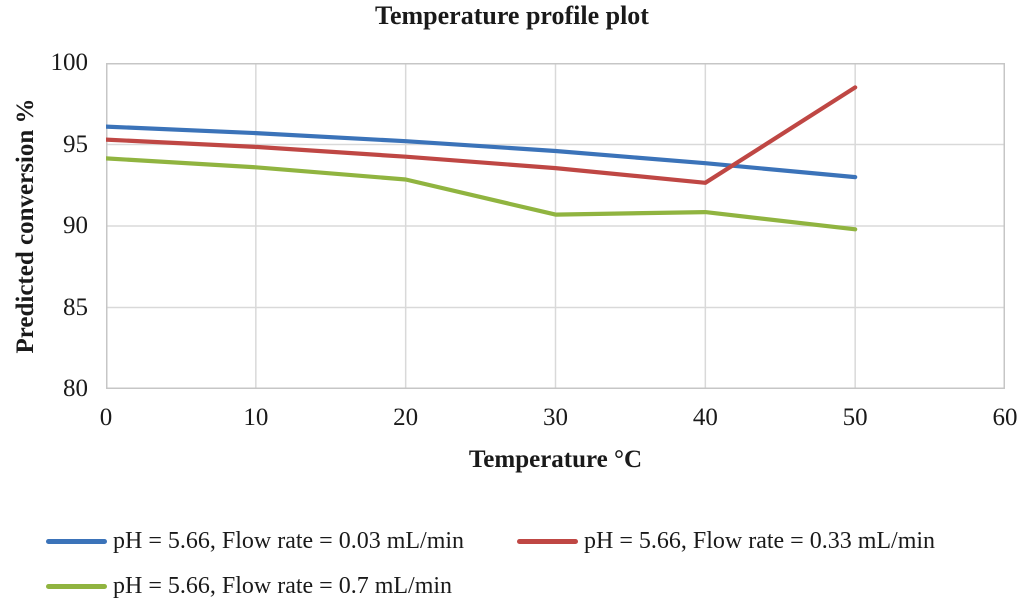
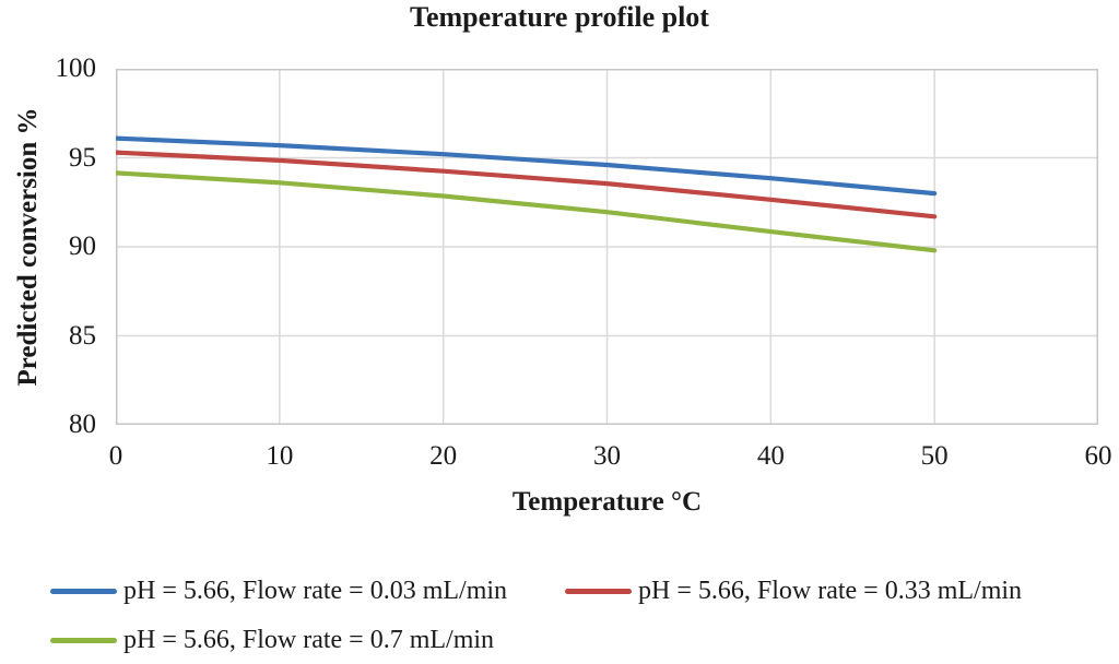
pH = 5.66, Flow rate = 0.7 mL/min/30: 90.7 -> 92.0
pH = 5.66, Flow rate = 0.33 mL/min/50: 98.5 -> 91.7
